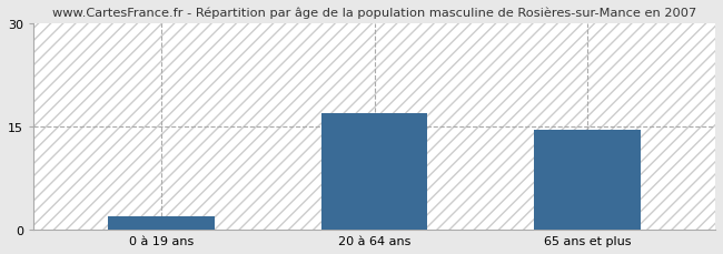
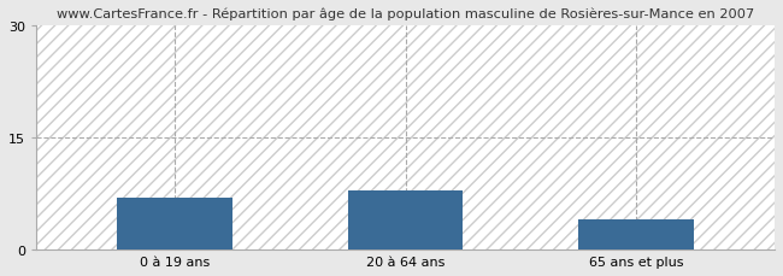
0 à 19 ans: 2.0 -> 7.0
20 à 64 ans: 17.0 -> 8.0
65 ans et plus: 14.5 -> 4.0
